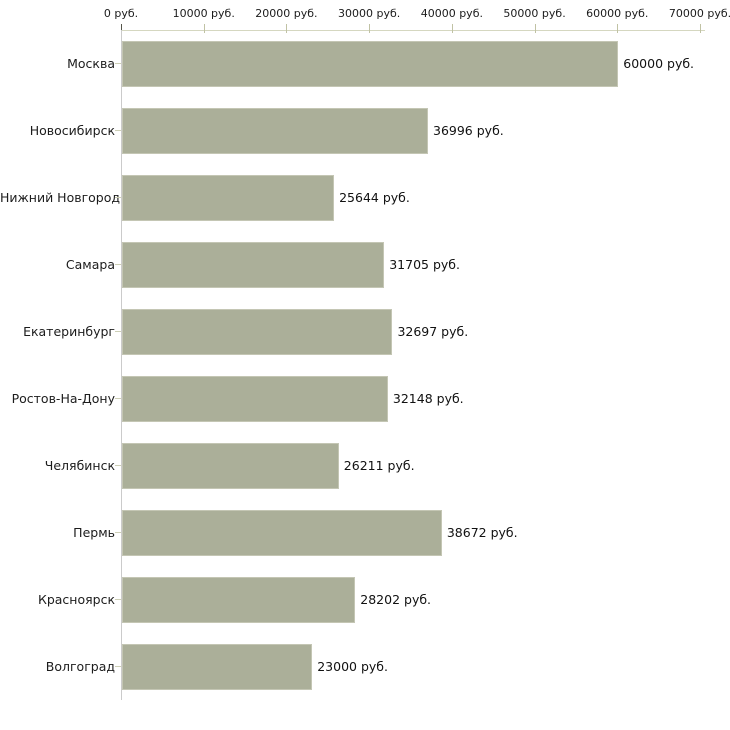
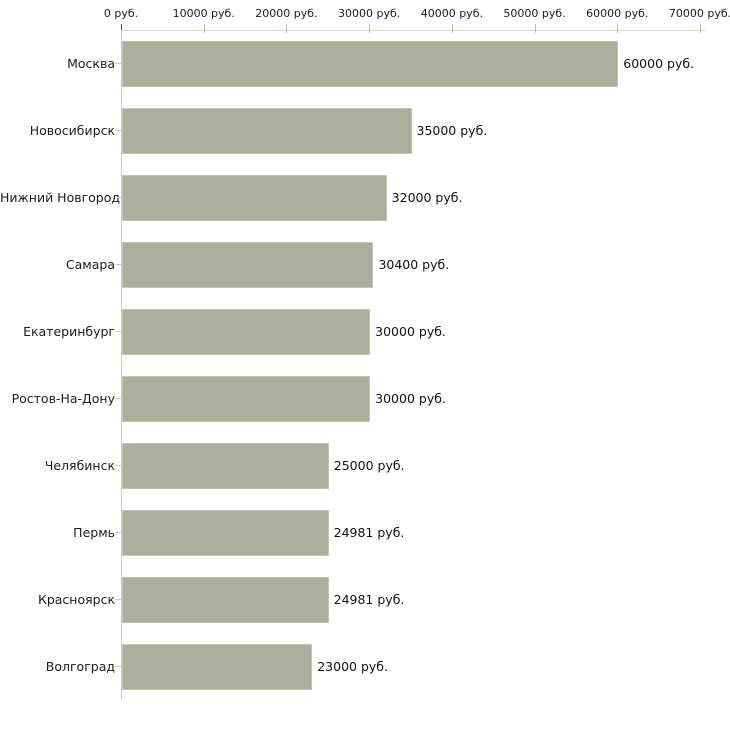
Новосибирск: 36996 -> 35000
Нижний Новгород: 25644 -> 32000
Самара: 31705 -> 30400
Екатеринбург: 32697 -> 30000
Ростов-На-Дону: 32148 -> 30000
Челябинск: 26211 -> 25000
Пермь: 38672 -> 24981
Красноярск: 28202 -> 24981
